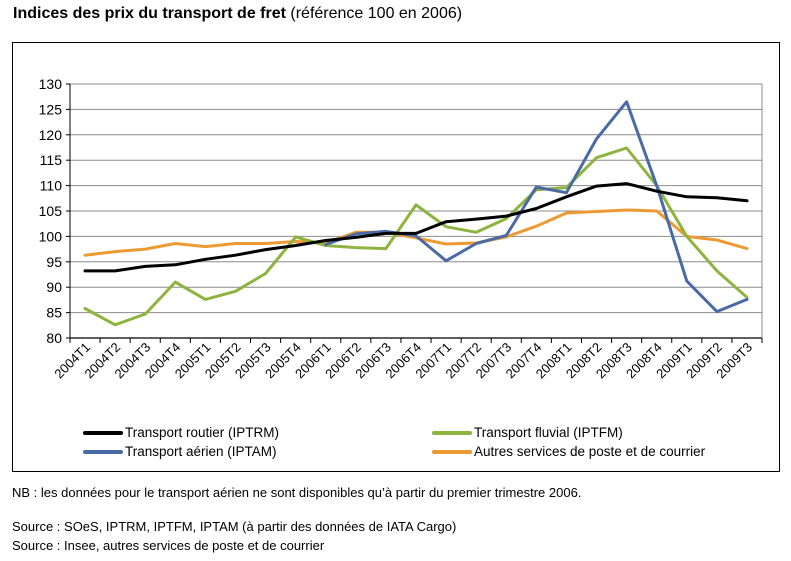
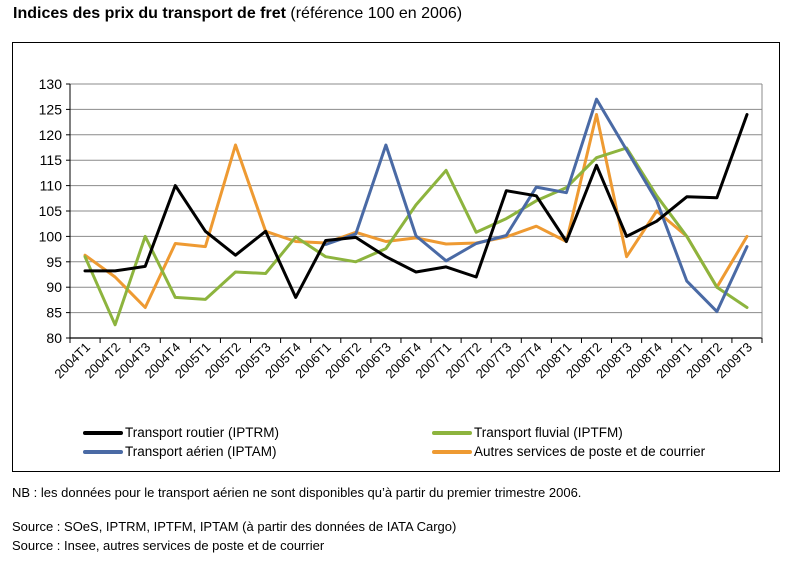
Transport fluvial (IPTFM)/2004T1: 86 -> 96
Autres services de poste et de courrier/2004T2: 97 -> 92
Transport fluvial (IPTFM)/2004T3: 85 -> 100
Autres services de poste et de courrier/2004T3: 98 -> 86
Transport routier (IPTRM)/2004T4: 94 -> 110
Transport fluvial (IPTFM)/2004T4: 91 -> 88
Transport routier (IPTRM)/2005T1: 96 -> 101
Transport fluvial (IPTFM)/2005T2: 89 -> 93
Autres services de poste et de courrier/2005T2: 99 -> 118
Transport routier (IPTRM)/2005T3: 97 -> 101
Autres services de poste et de courrier/2005T3: 99 -> 101
Transport routier (IPTRM)/2005T4: 98 -> 88
Transport fluvial (IPTFM)/2006T1: 98 -> 96
Transport fluvial (IPTFM)/2006T2: 98 -> 95
Transport routier (IPTRM)/2006T3: 101 -> 96
Transport aérien (IPTAM)/2006T3: 101 -> 118
Autres services de poste et de courrier/2006T3: 101 -> 99
Transport routier (IPTRM)/2006T4: 101 -> 93
Transport routier (IPTRM)/2007T1: 103 -> 94
Transport fluvial (IPTFM)/2007T1: 102 -> 113
Transport routier (IPTRM)/2007T2: 103 -> 92
Transport routier (IPTRM)/2007T3: 104 -> 109
Transport routier (IPTRM)/2007T4: 106 -> 108
Transport fluvial (IPTFM)/2007T4: 109 -> 107
Transport routier (IPTRM)/2008T1: 108 -> 99
Autres services de poste et de courrier/2008T1: 105 -> 99
Transport routier (IPTRM)/2008T2: 110 -> 114
Transport aérien (IPTAM)/2008T2: 119 -> 127
Autres services de poste et de courrier/2008T2: 105 -> 124
Transport routier (IPTRM)/2008T3: 110 -> 100
Transport aérien (IPTAM)/2008T3: 126 -> 117
Autres services de poste et de courrier/2008T3: 105 -> 96
Transport routier (IPTRM)/2008T4: 109 -> 103
Transport fluvial (IPTFM)/2008T4: 110 -> 108
Transport aérien (IPTAM)/2008T4: 110 -> 107
Transport fluvial (IPTFM)/2009T2: 93 -> 90
Autres services de poste et de courrier/2009T2: 99 -> 90
Transport routier (IPTRM)/2009T3: 107 -> 124
Transport fluvial (IPTFM)/2009T3: 88 -> 86
Transport aérien (IPTAM)/2009T3: 88 -> 98
Autres services de poste et de courrier/2009T3: 98 -> 100
